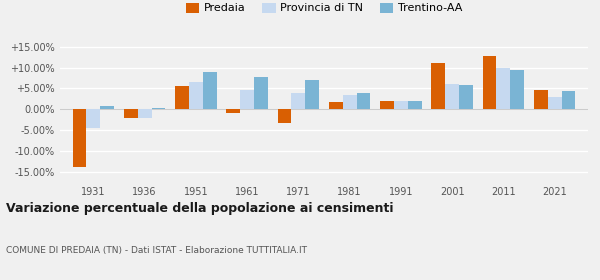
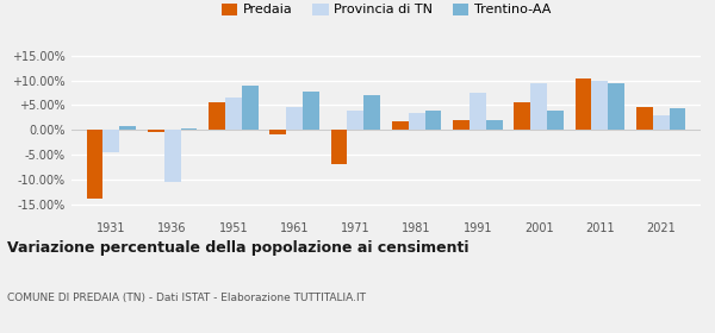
Predaia/1936: -2.0% -> -0.5%
Provincia di TN/1936: -2.2% -> -10.5%
Predaia/1971: -3.3% -> -7.0%
Provincia di TN/1991: 2.0% -> 7.5%
Predaia/2001: 11.2% -> 5.5%
Provincia di TN/2001: 6.0% -> 9.5%
Trentino-AA/2001: 5.7% -> 4.0%
Predaia/2011: 12.7% -> 10.5%
